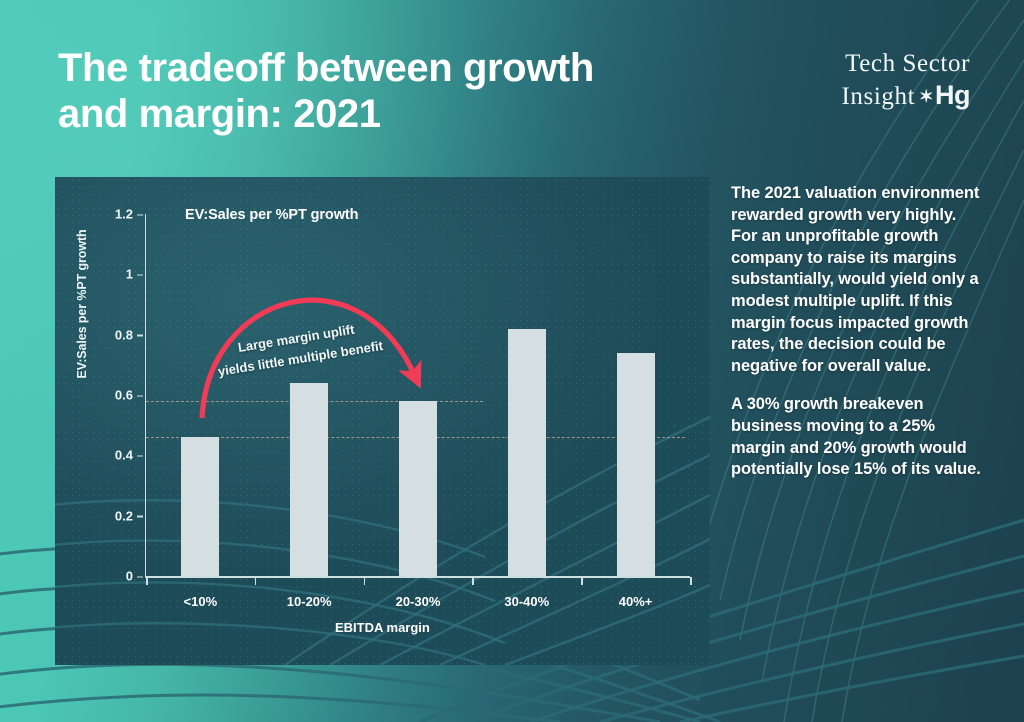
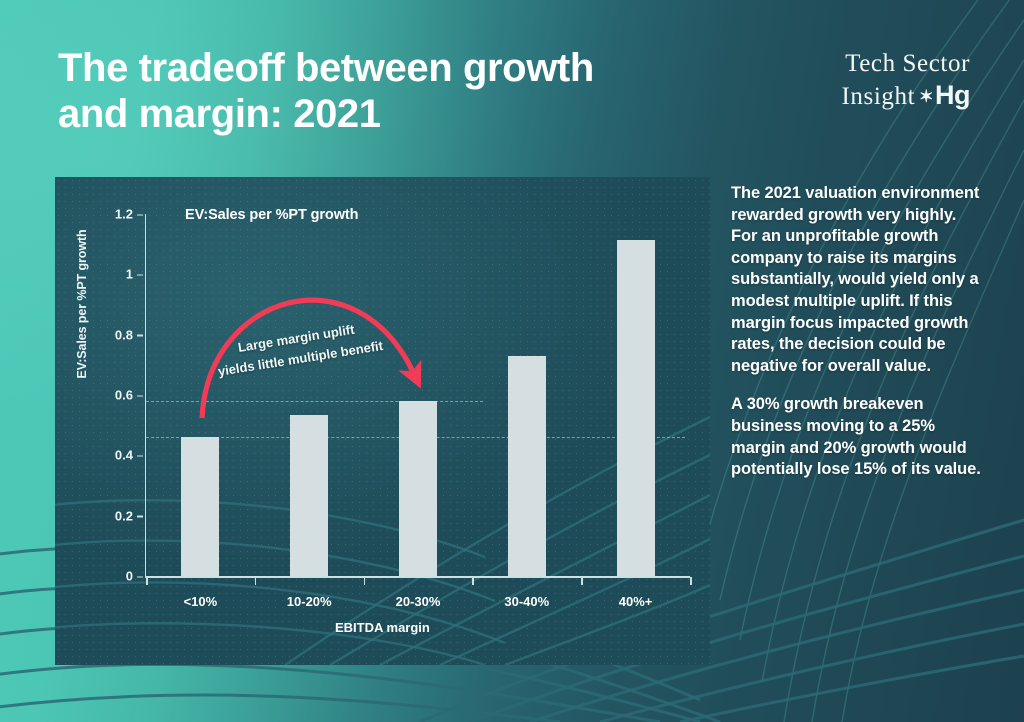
10-20%: 0.64 -> 0.54
30-40%: 0.82 -> 0.73
40%+: 0.74 -> 1.11
